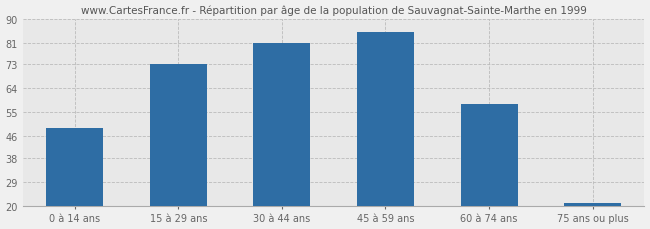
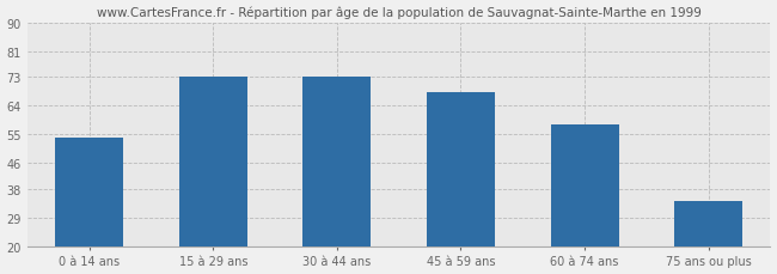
0 à 14 ans: 49 -> 54
30 à 44 ans: 81 -> 73
45 à 59 ans: 85 -> 68
75 ans ou plus: 21 -> 34
